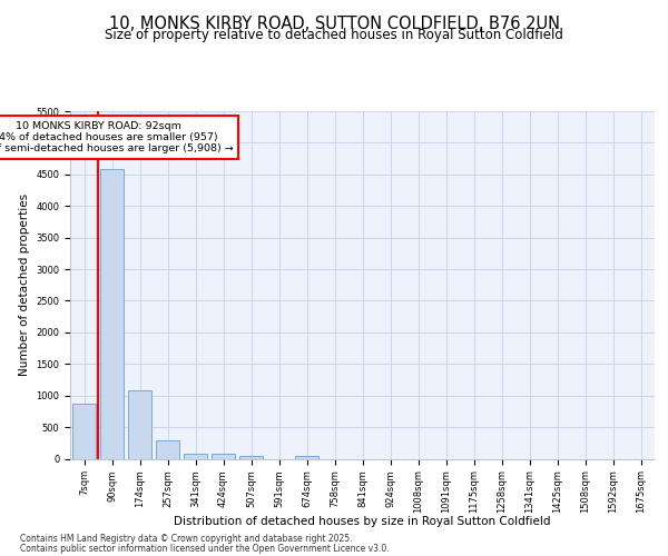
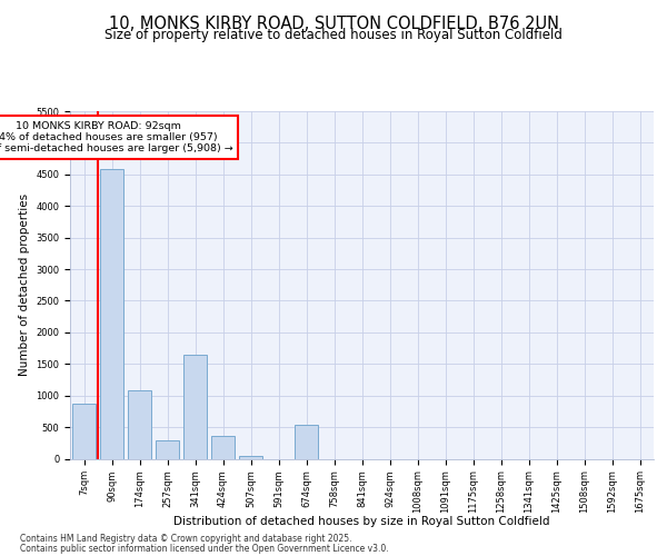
341sqm: 80 -> 1640
424sqm: 80 -> 360
674sqm: 50 -> 540
